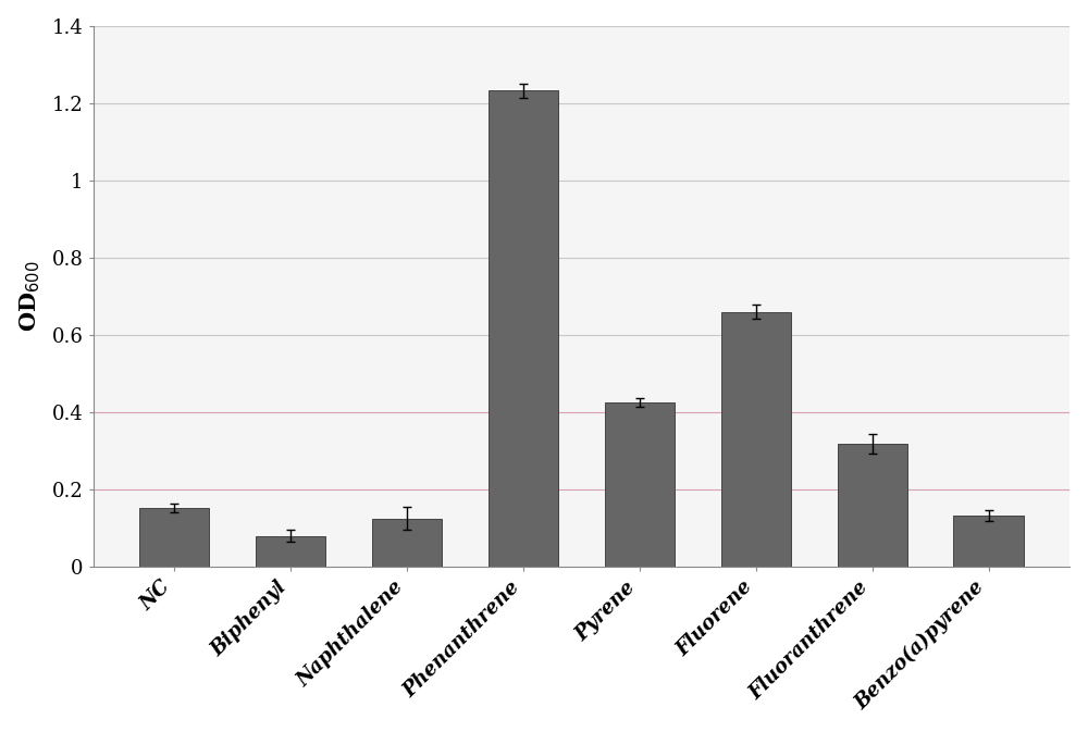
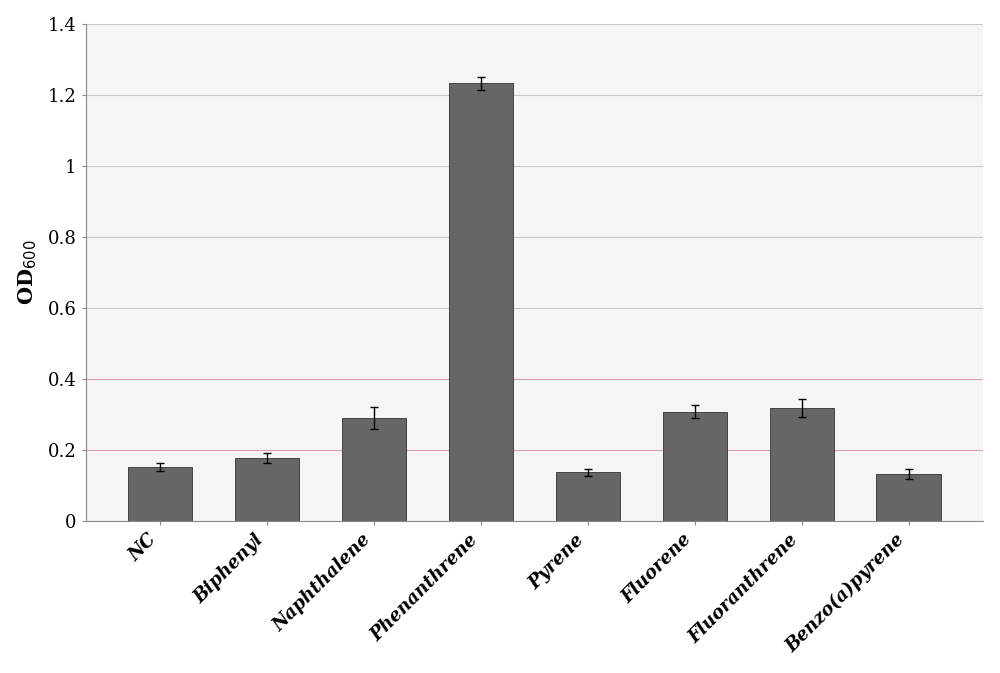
Biphenyl: 0.080 -> 0.177
Naphthalene: 0.125 -> 0.290
Pyrene: 0.425 -> 0.137
Fluorene: 0.660 -> 0.307
